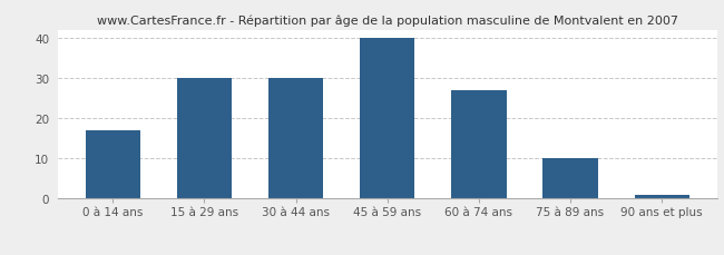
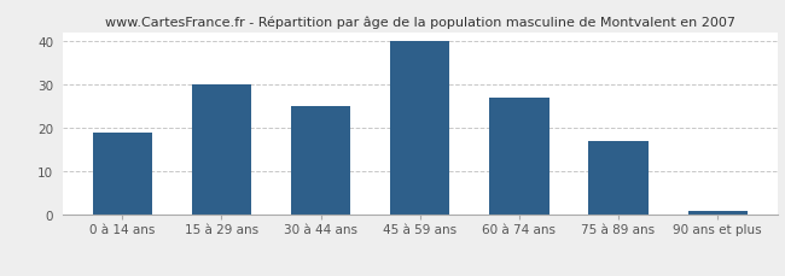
0 à 14 ans: 17 -> 19
30 à 44 ans: 30 -> 25
75 à 89 ans: 10 -> 17
